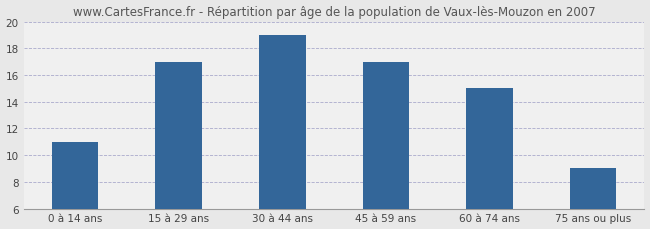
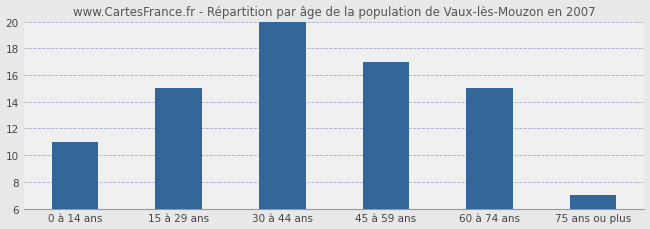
15 à 29 ans: 17 -> 15
30 à 44 ans: 19 -> 20
75 ans ou plus: 9 -> 7
